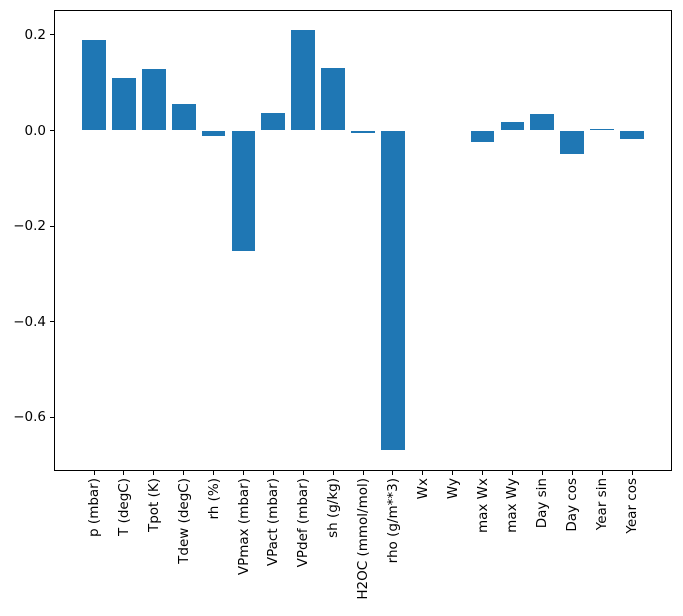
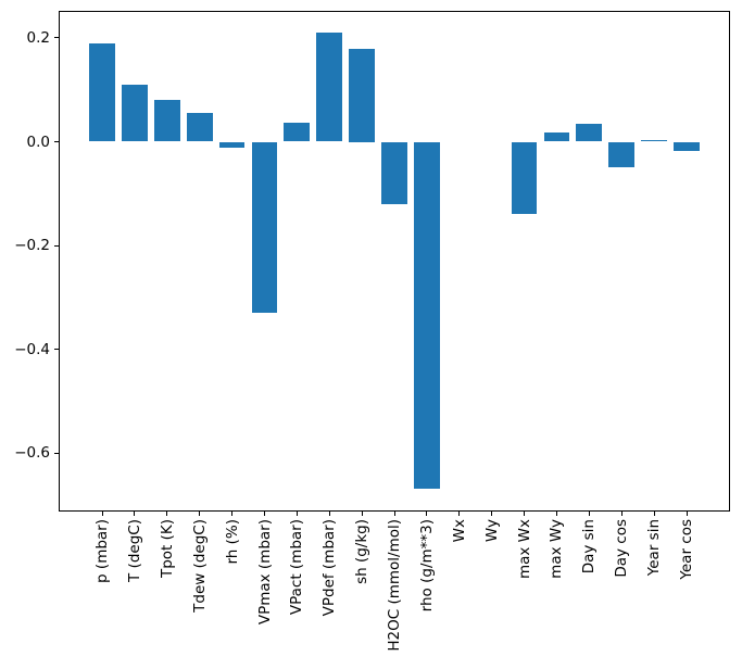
Tpot (K): 0.13 -> 0.08
VPmax (mbar): -0.25 -> -0.33
sh (g/kg): 0.13 -> 0.18
H2OC (mmol/mol): -0.01 -> -0.12
max Wx: -0.03 -> -0.14
